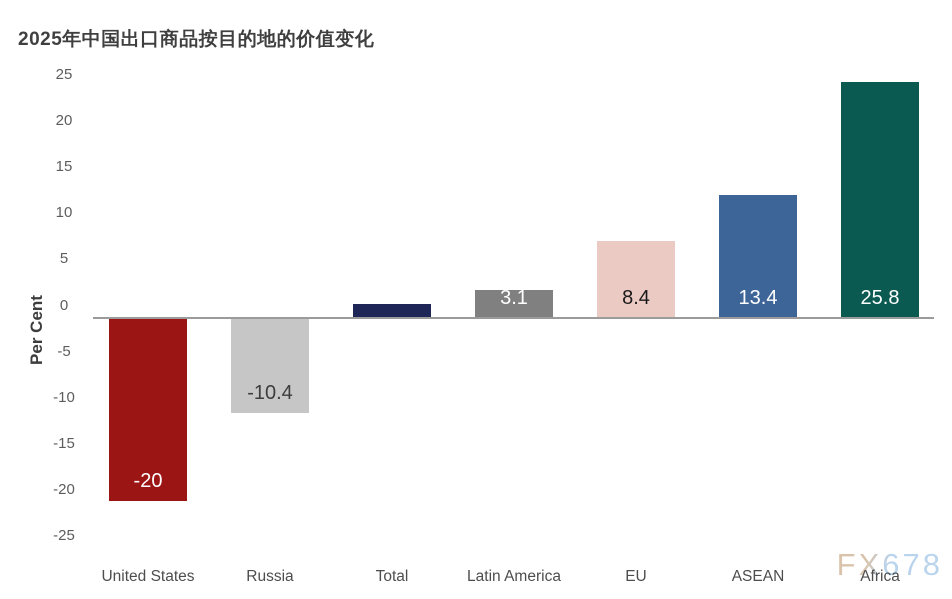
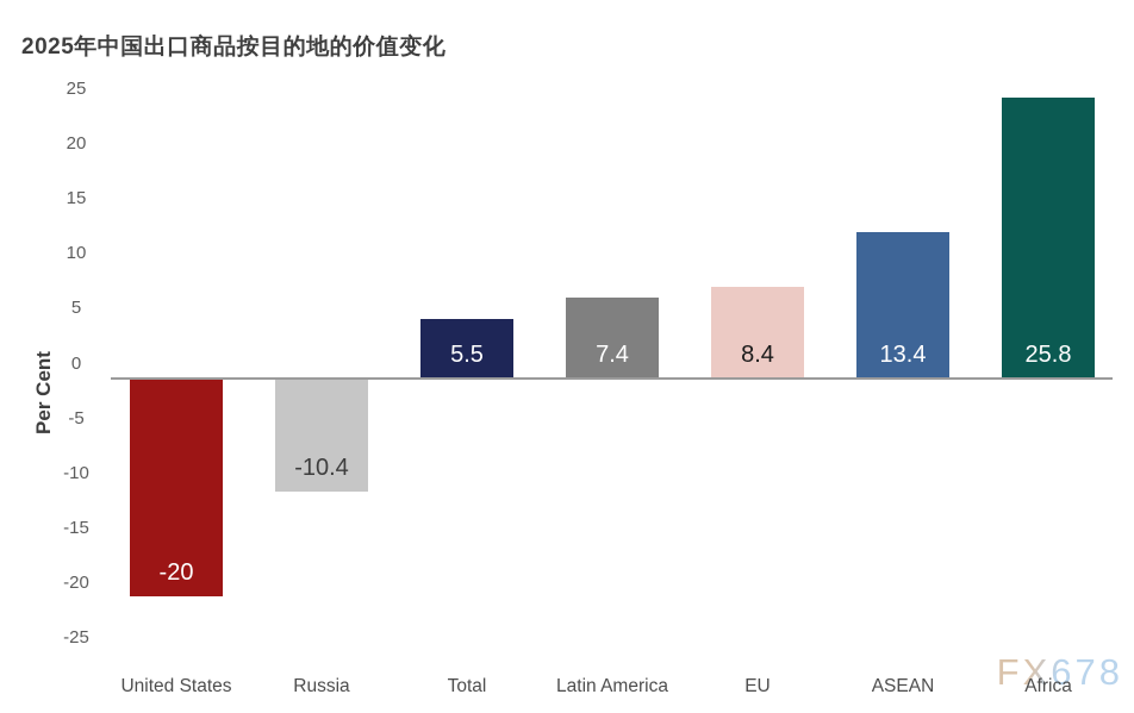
Total: 1.5 -> 5.5
Latin America: 3.1 -> 7.4
